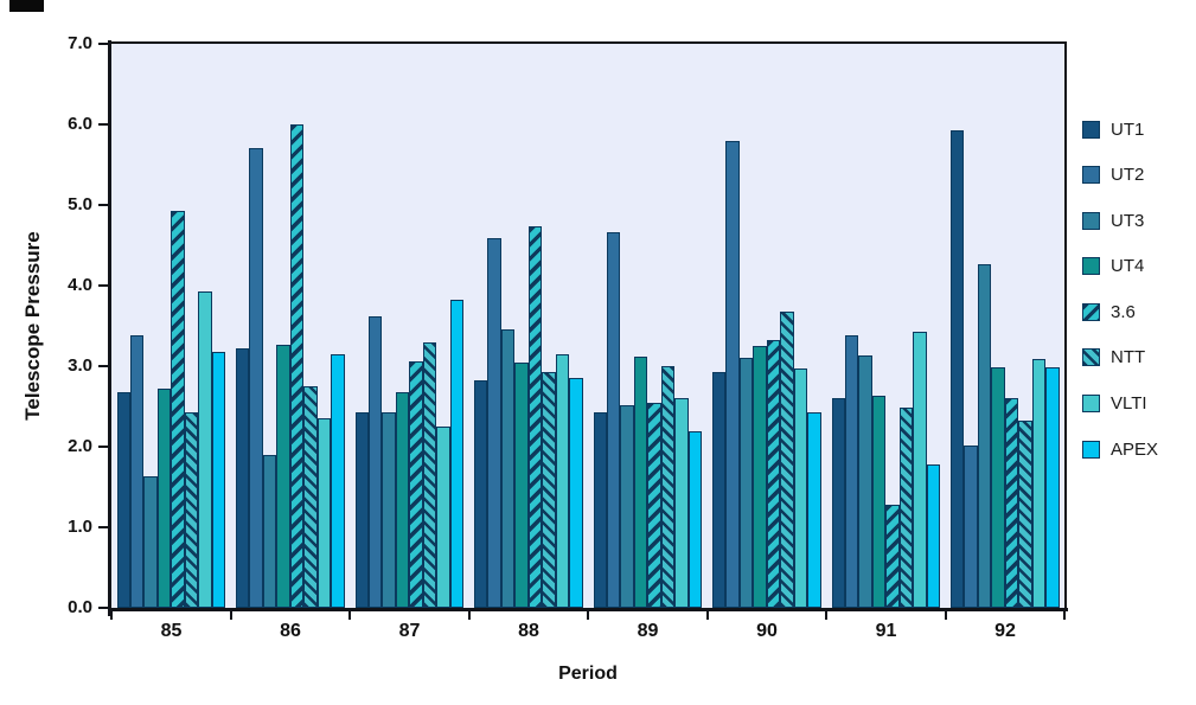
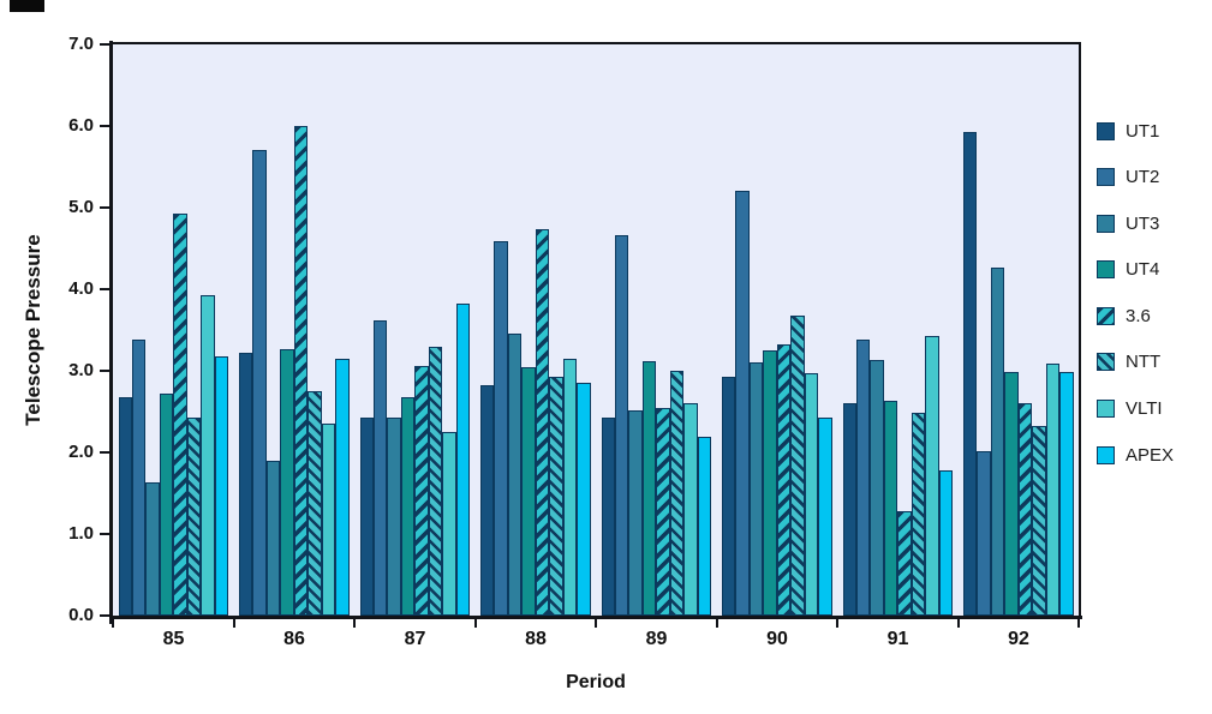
UT2/90: 5.8 -> 5.2
